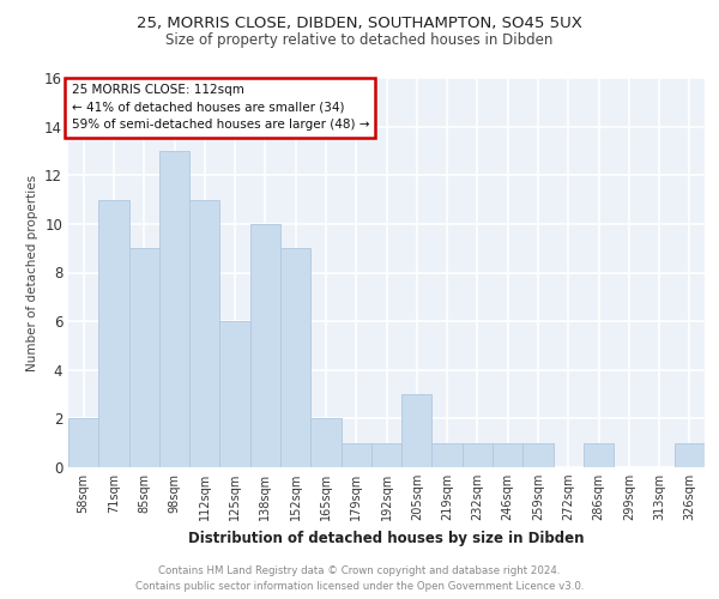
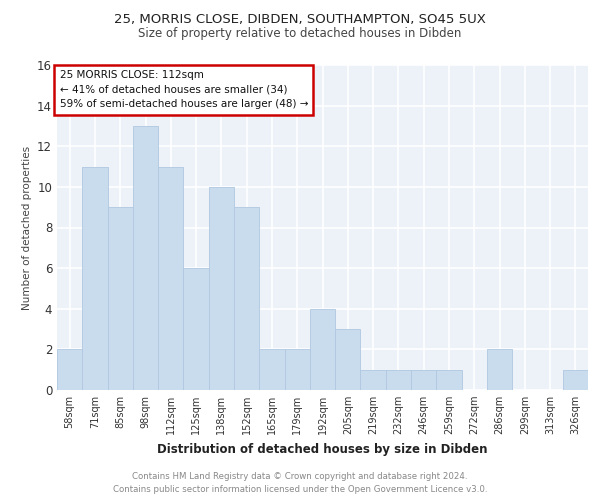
179sqm: 1 -> 2
192sqm: 1 -> 4
286sqm: 1 -> 2
